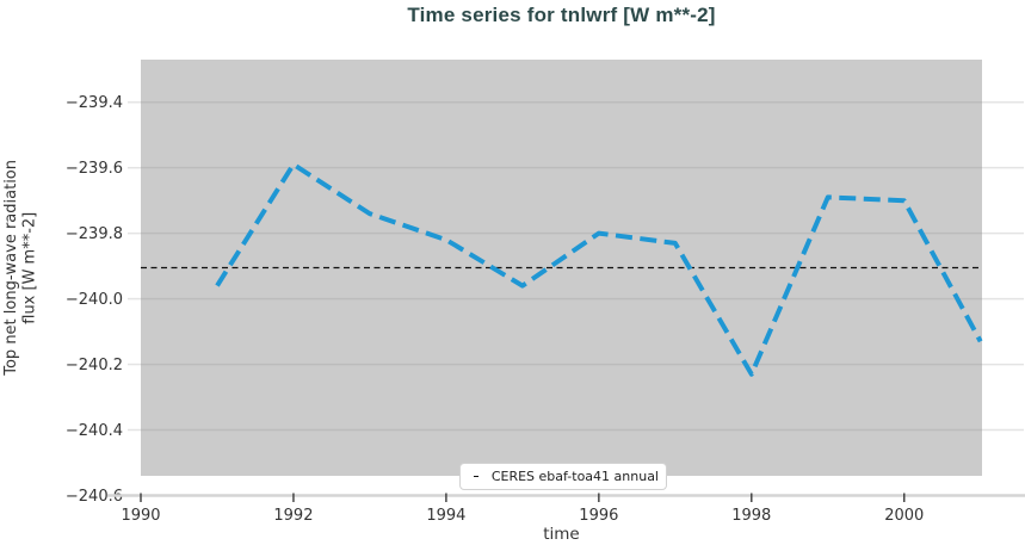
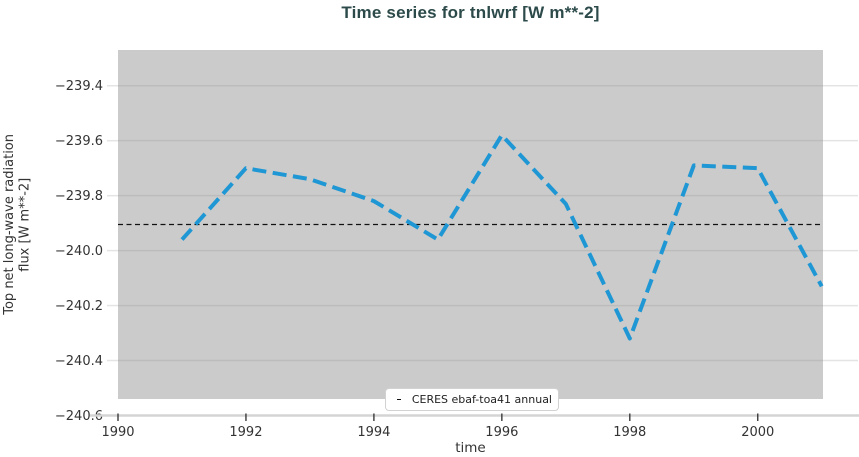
1992: -239.59 -> -239.70
1996: -239.80 -> -239.58
1998: -240.23 -> -240.32
